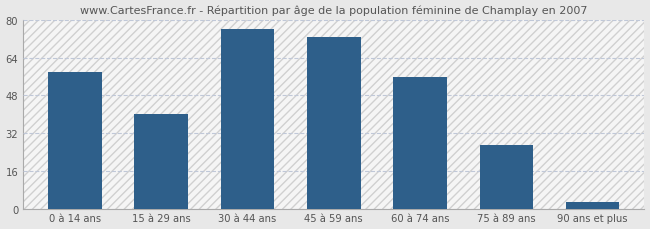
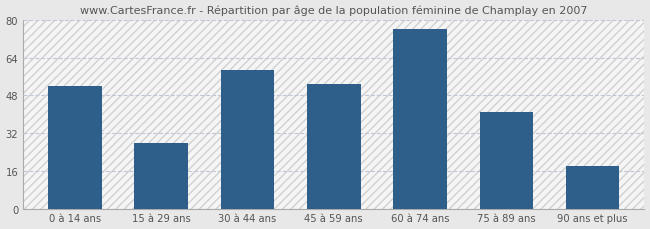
0 à 14 ans: 58 -> 52
15 à 29 ans: 40 -> 28
30 à 44 ans: 76 -> 59
45 à 59 ans: 73 -> 53
60 à 74 ans: 56 -> 76
75 à 89 ans: 27 -> 41
90 ans et plus: 3 -> 18
